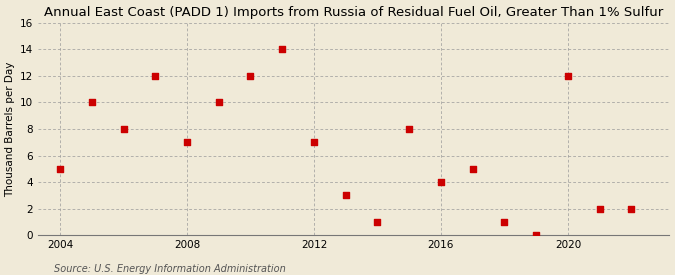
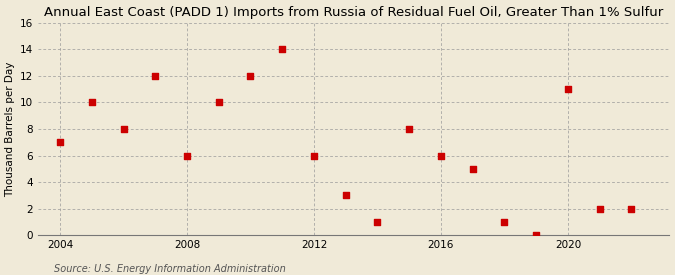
2004: 5 -> 7
2008: 7 -> 6
2012: 7 -> 6
2016: 4 -> 6
2020: 12 -> 11
